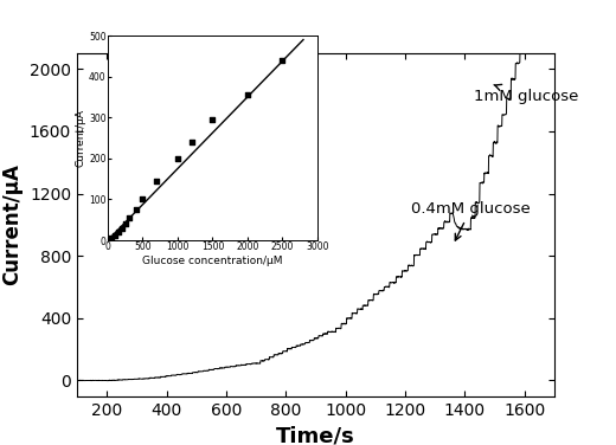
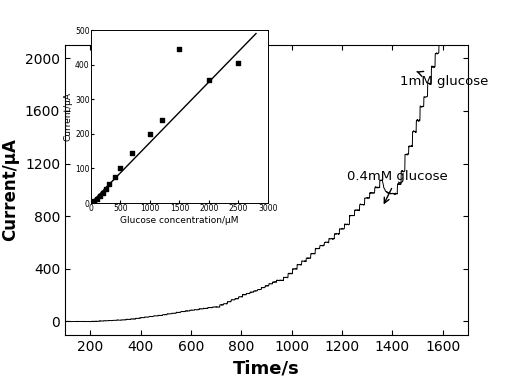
1500: 295 -> 445
2500: 440 -> 405
